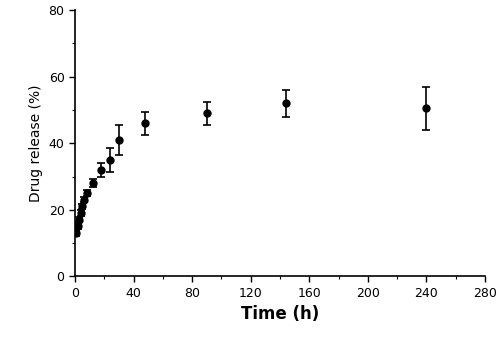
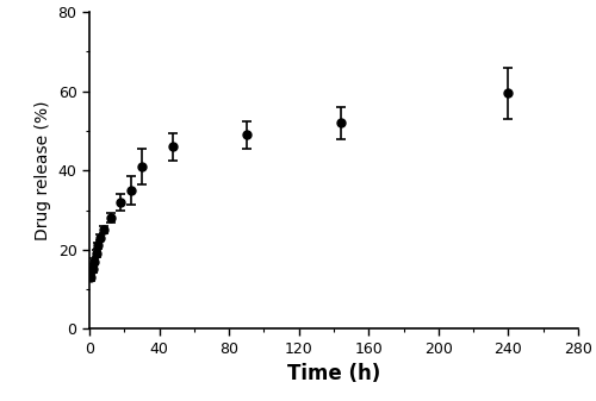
240: 50.5 -> 59.5
